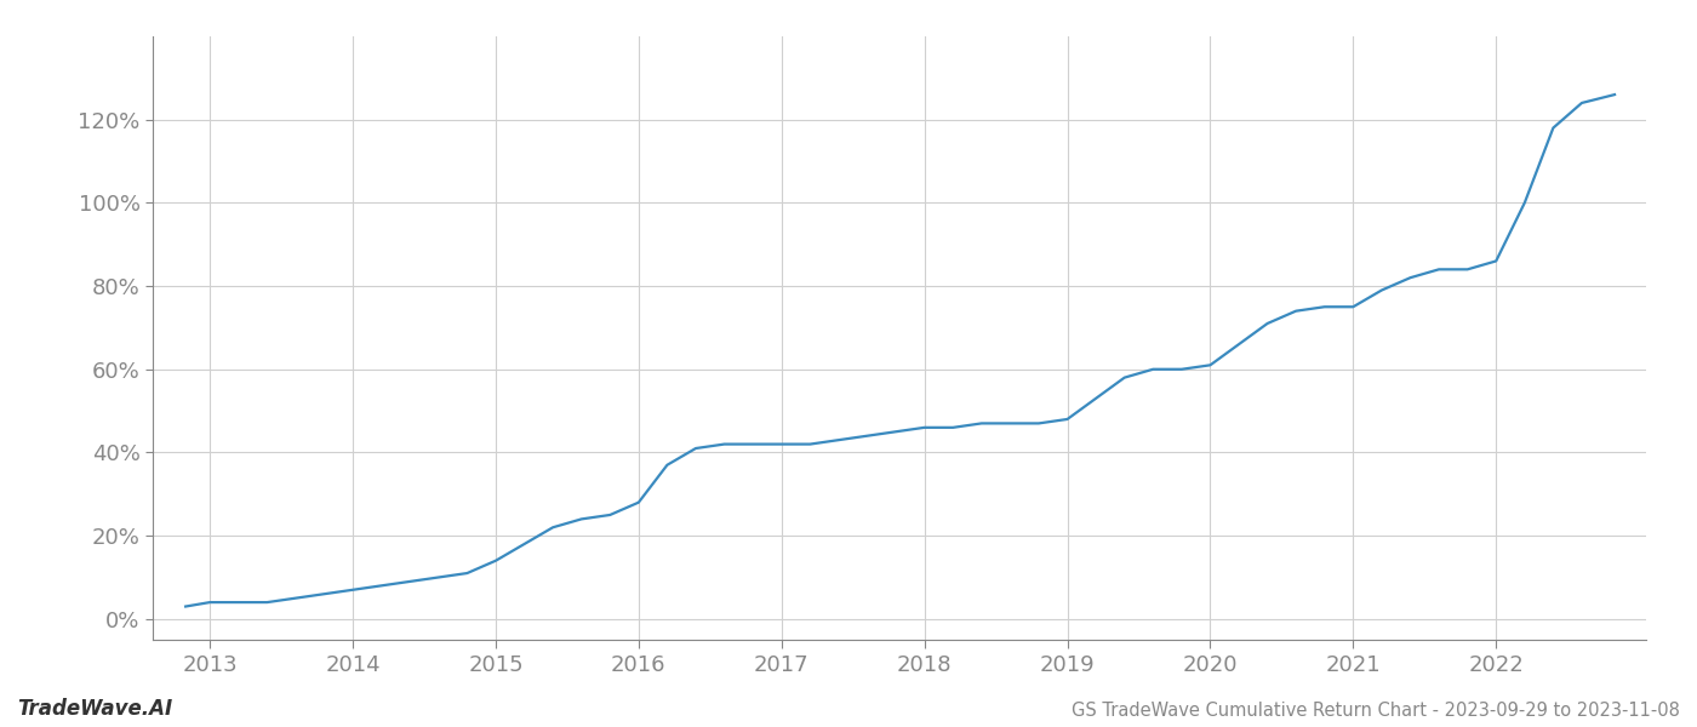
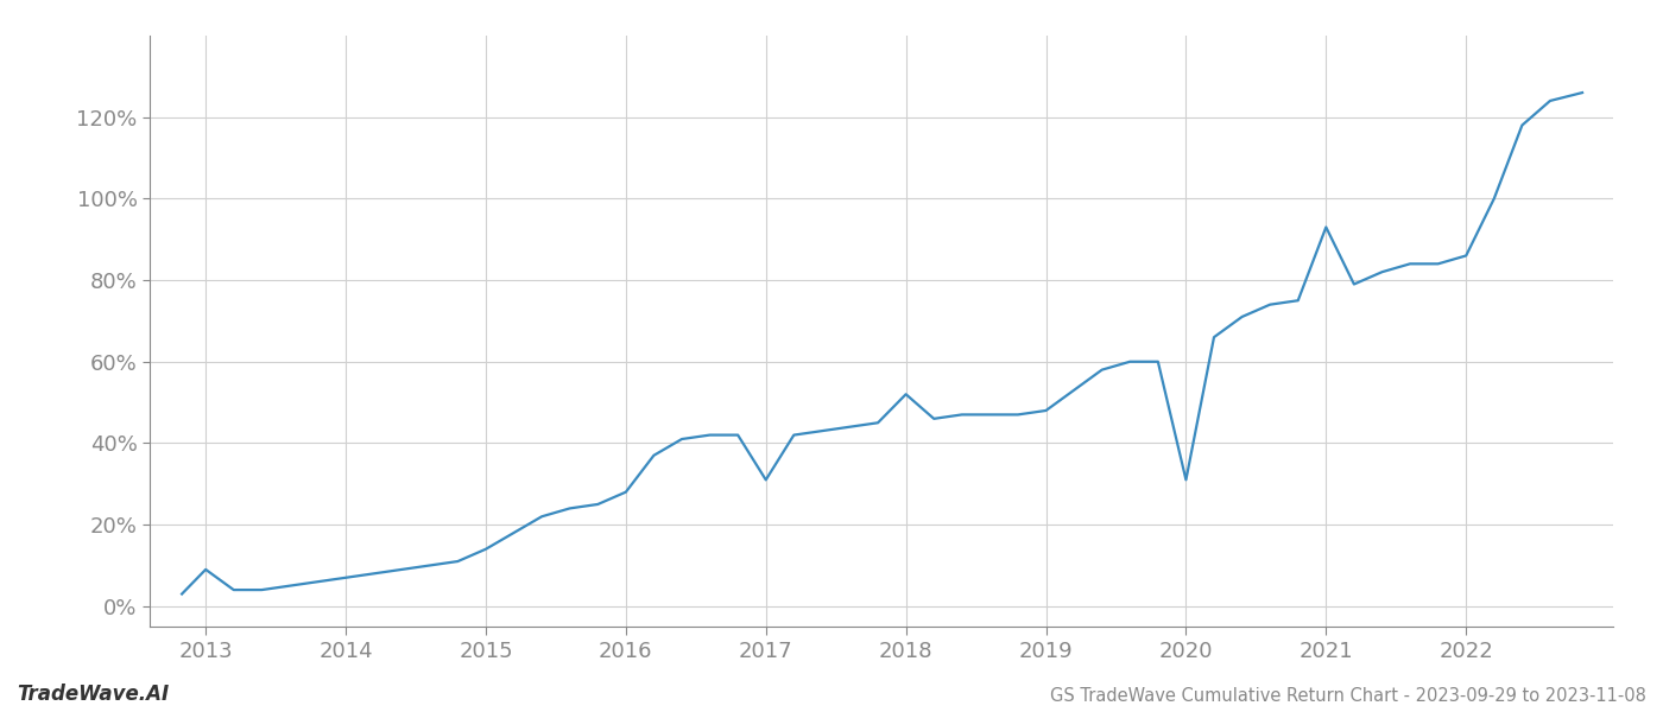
2013: 4% -> 9%
2017: 42% -> 31%
2018: 46% -> 52%
2020: 61% -> 31%
2021: 75% -> 93%
